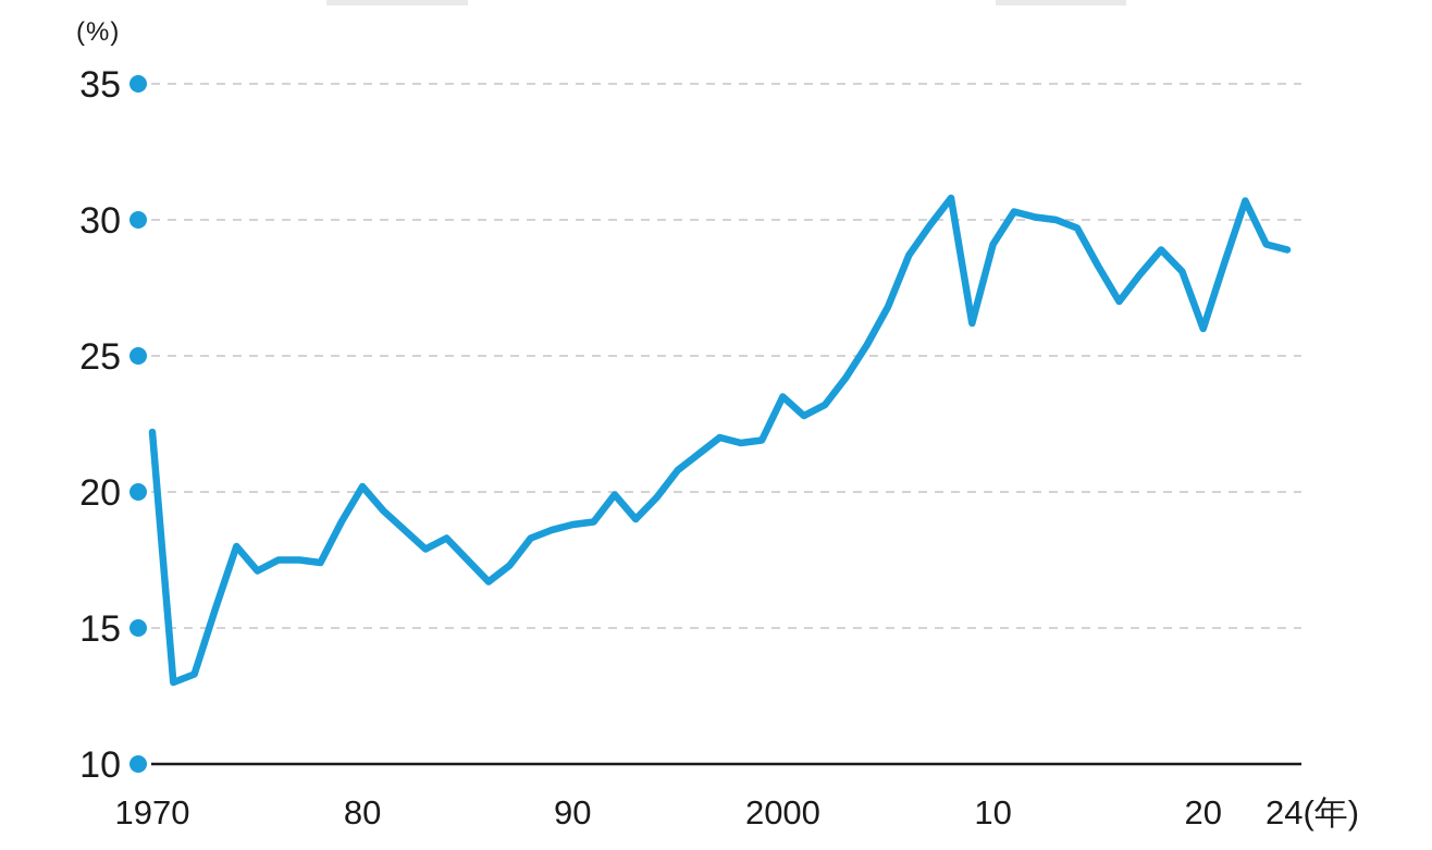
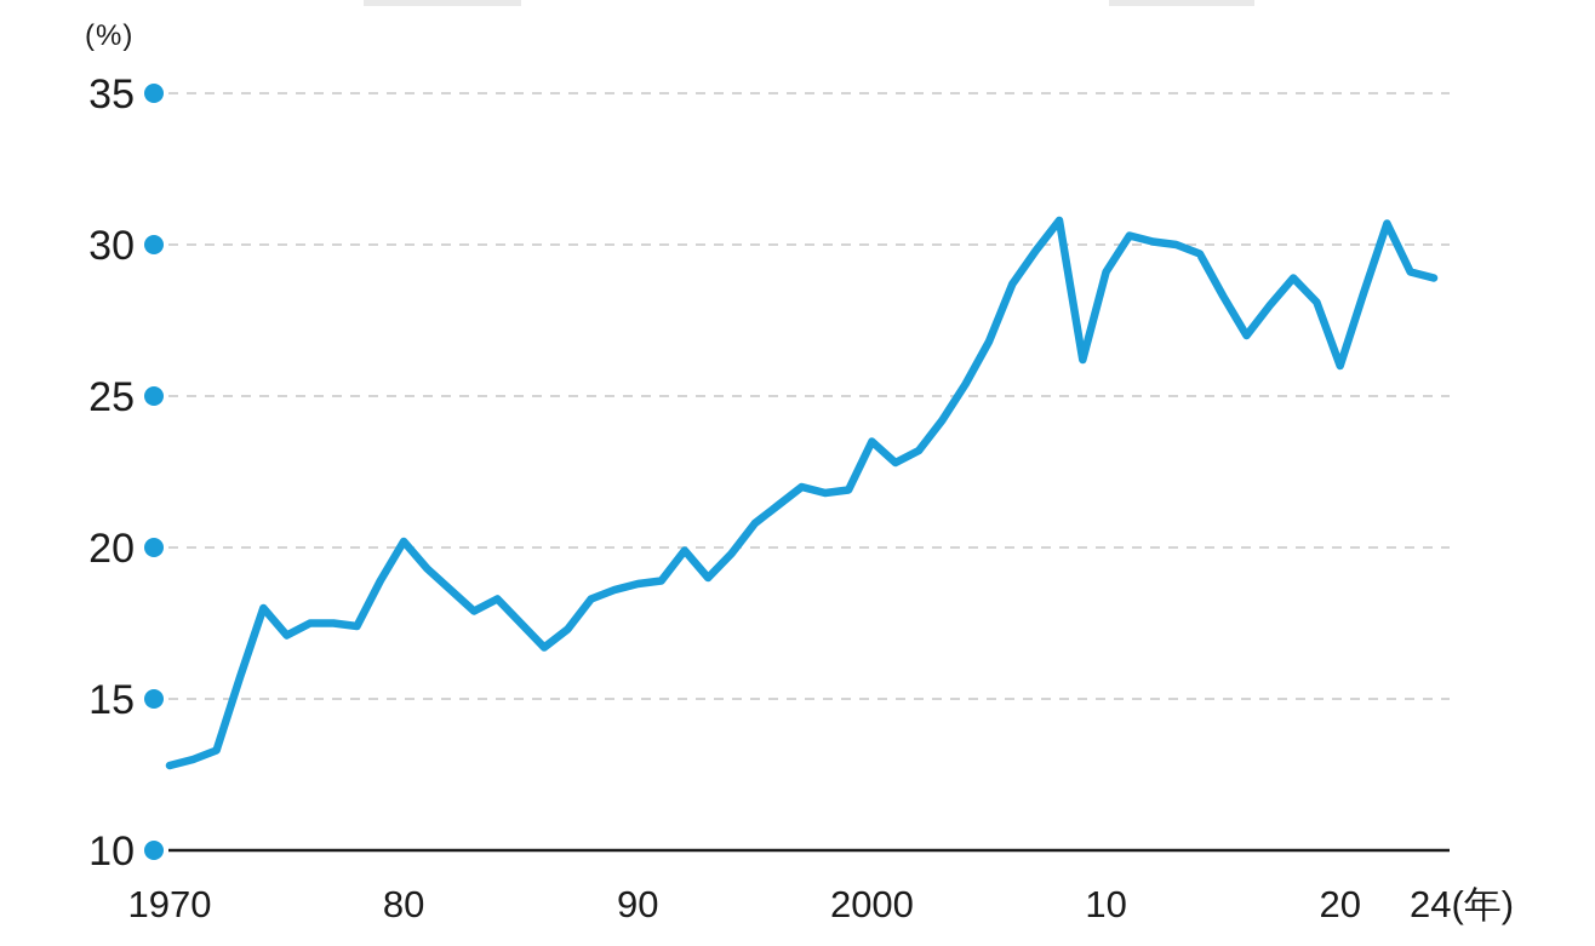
1970: 22.2 -> 12.8
